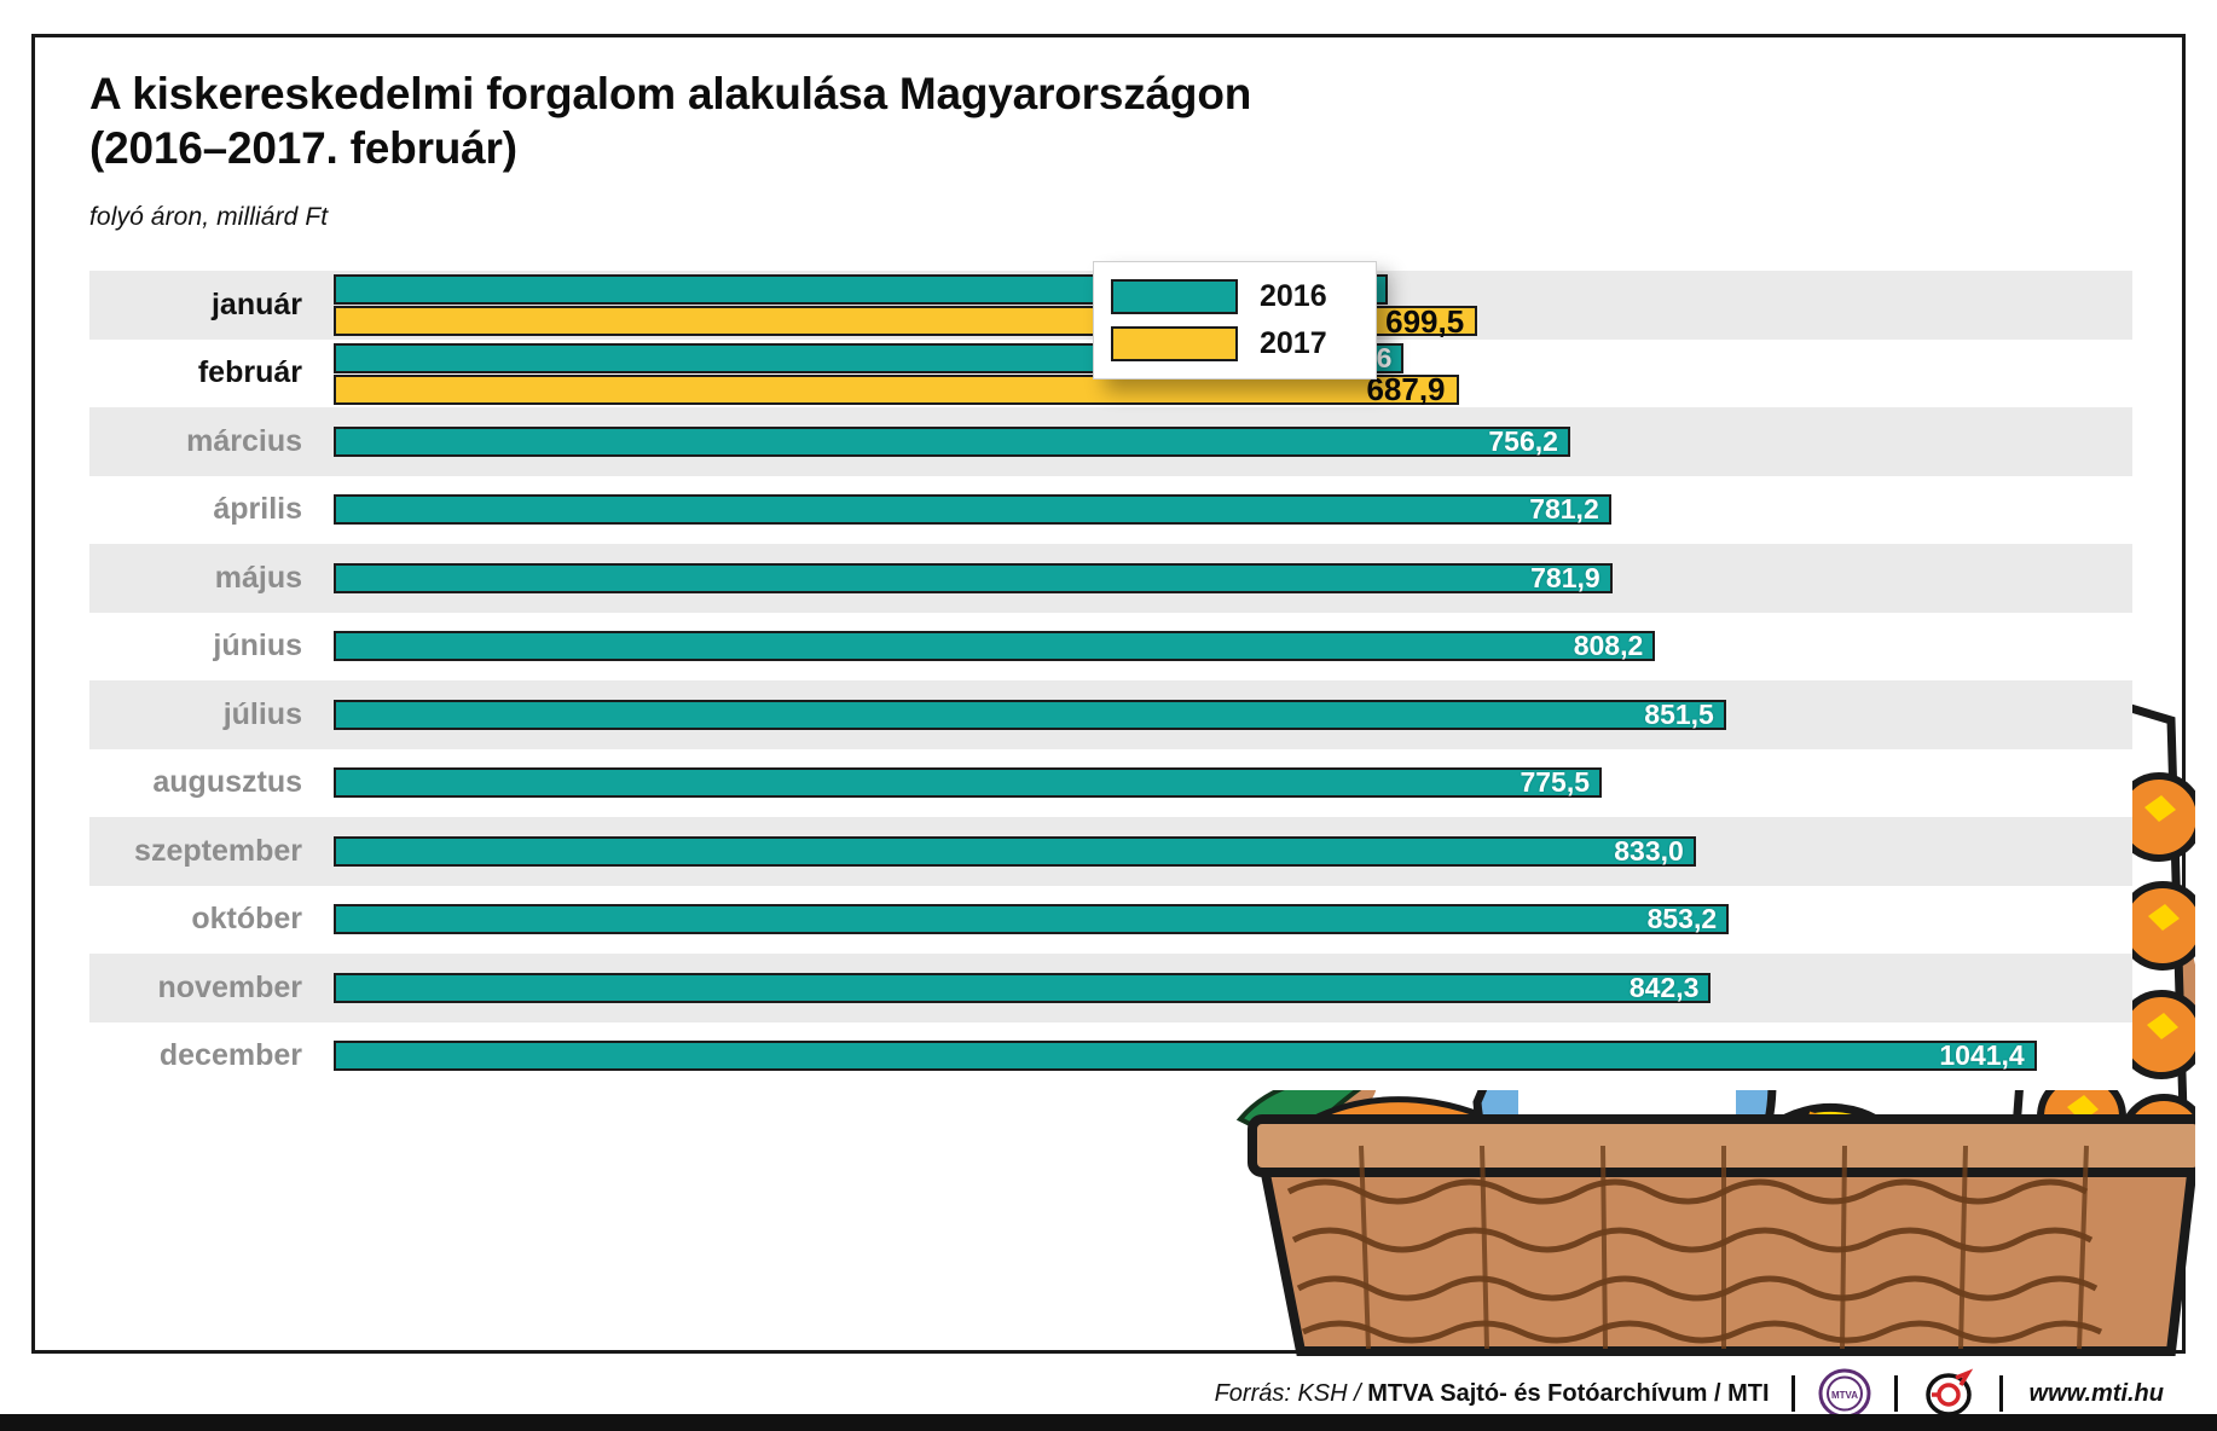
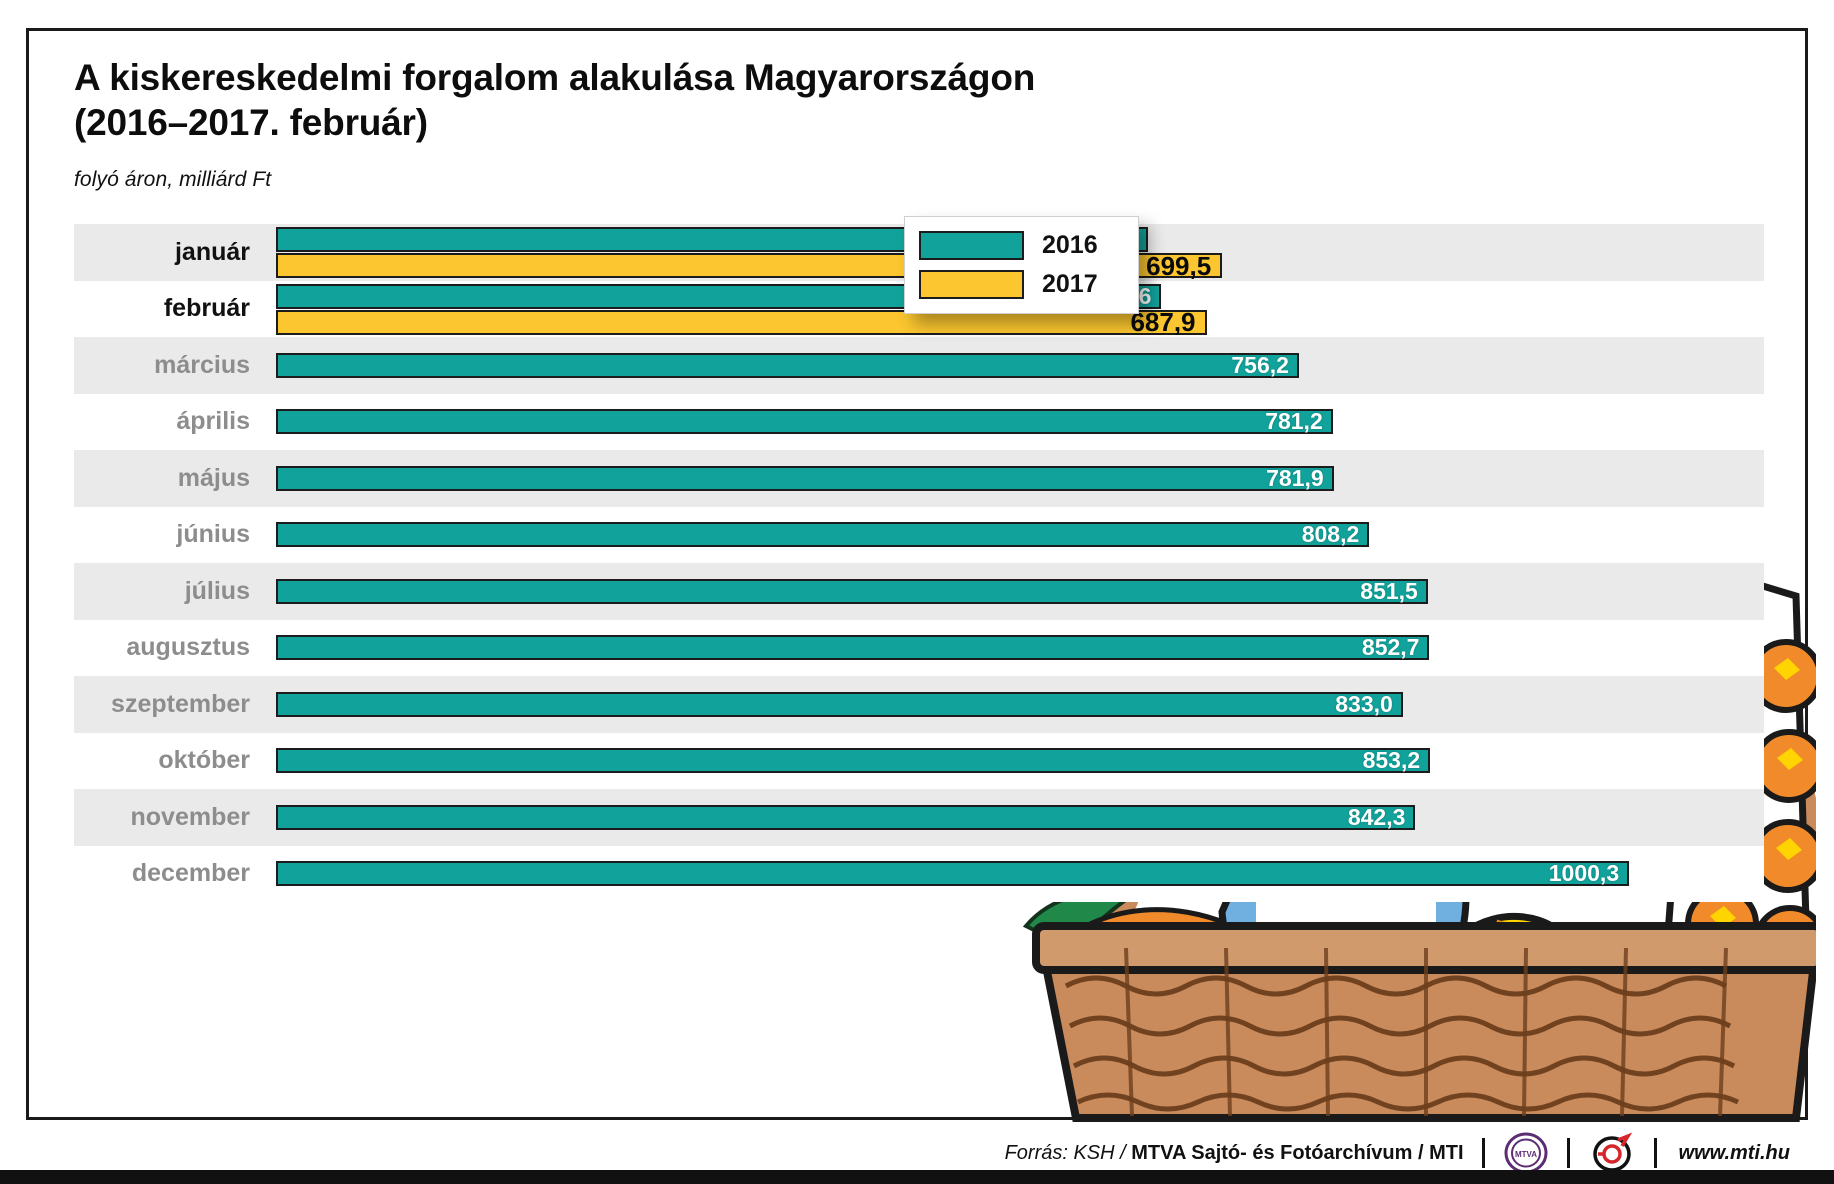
2016/augusztus: 775,5 -> 852,7
2016/december: 1041,4 -> 1000,3
